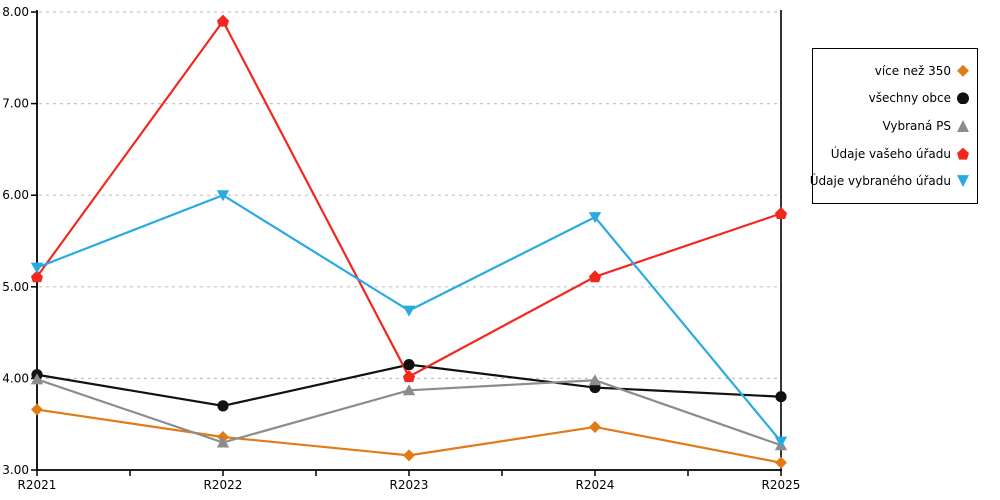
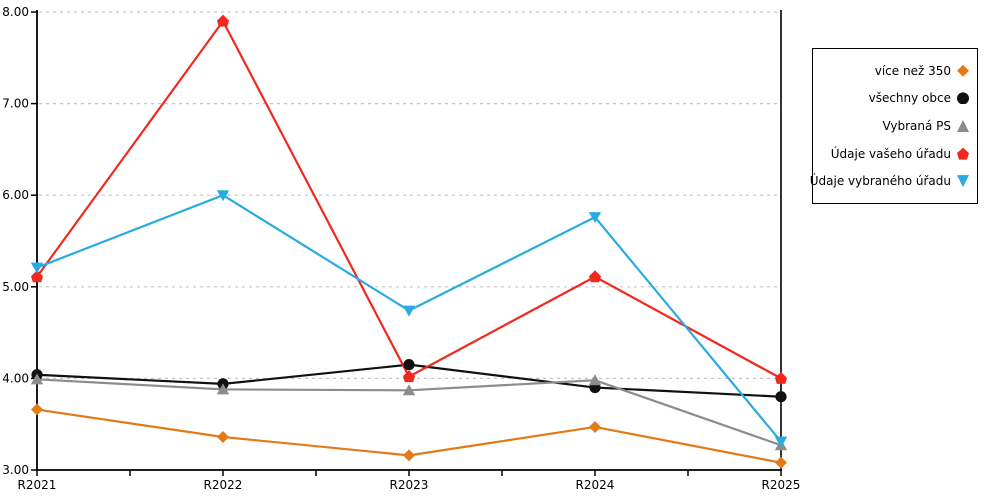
všechny obce/R2022: 3.7 -> 3.9
Vybraná PS/R2022: 3.3 -> 3.9
Údaje vašeho úřadu/R2025: 5.8 -> 4.0
